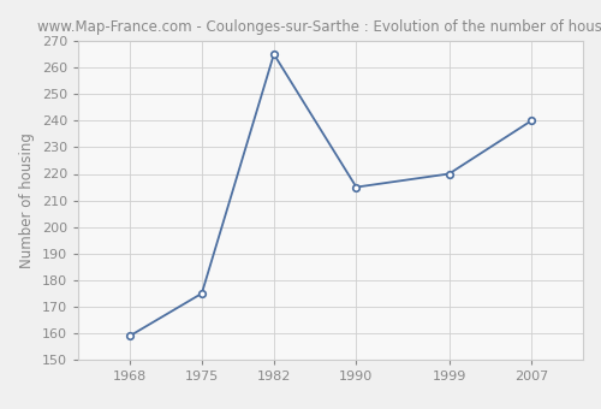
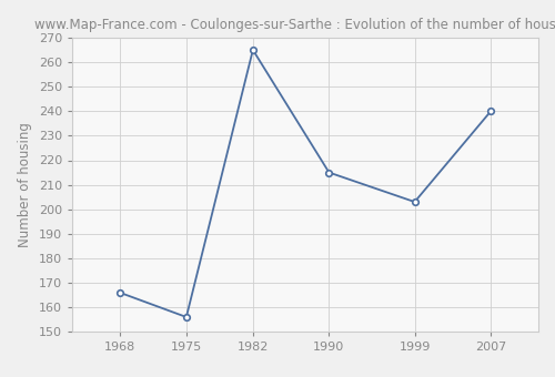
1968: 159 -> 166
1975: 175 -> 156
1999: 220 -> 203
